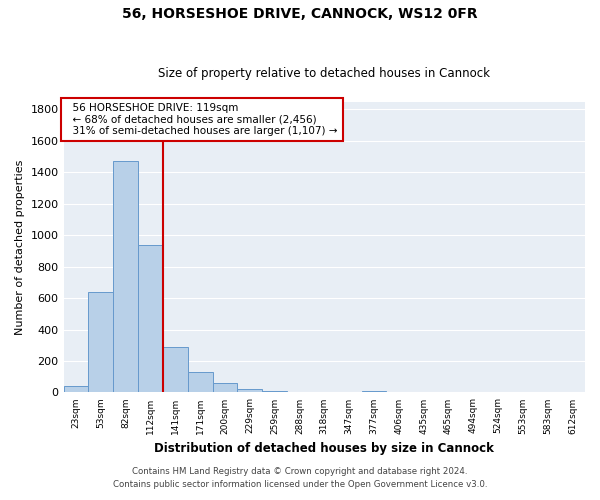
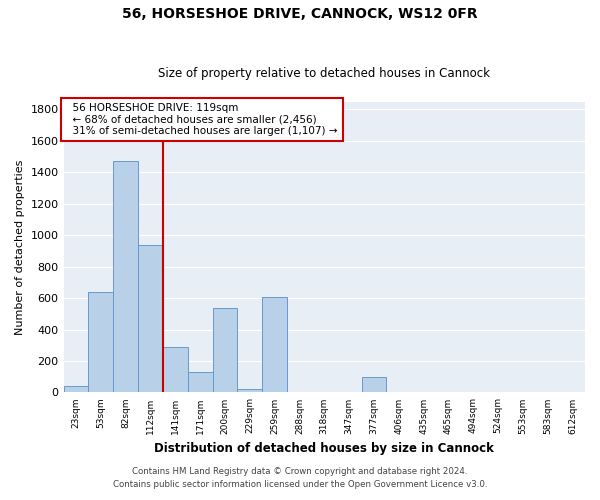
200sqm: 60 -> 540
259sqm: 10 -> 610
377sqm: 10 -> 100
